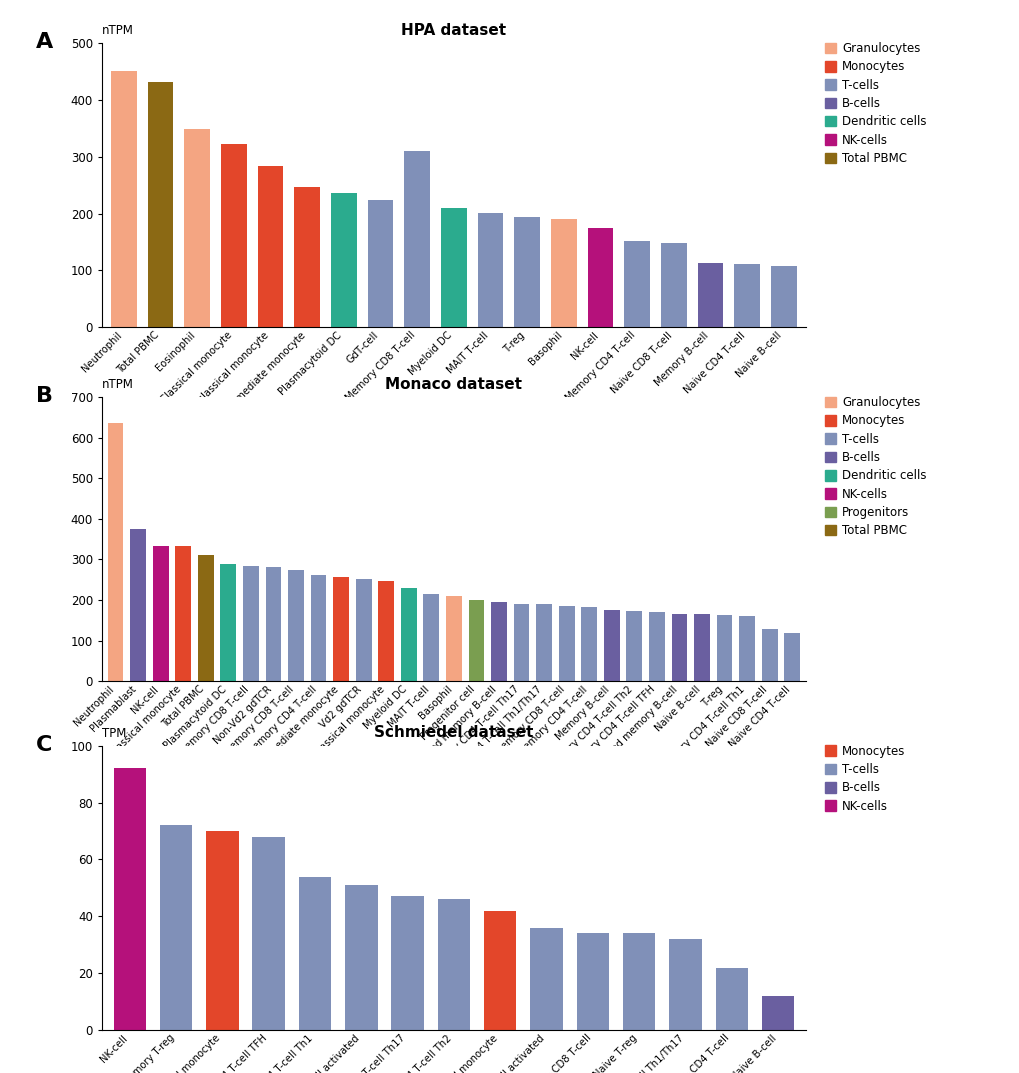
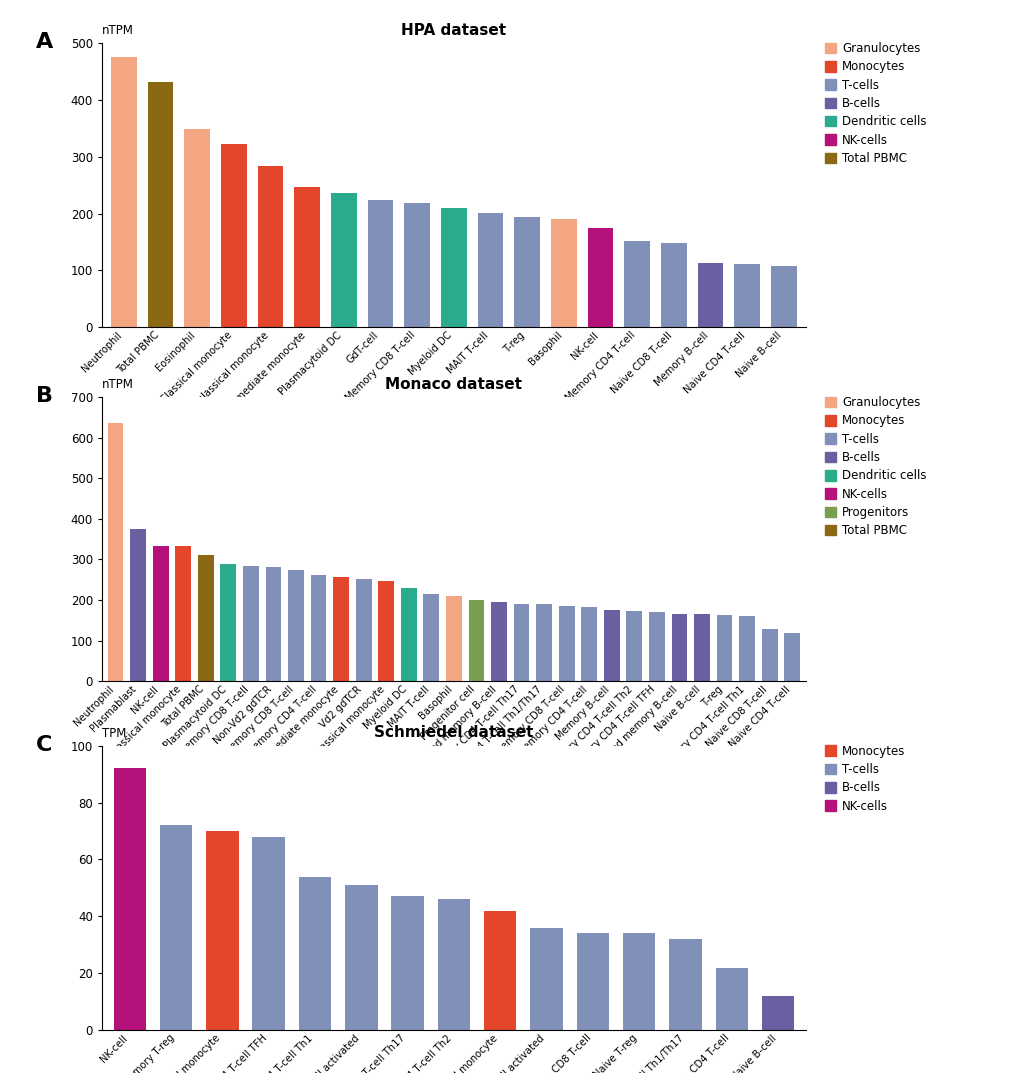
HPA dataset/Neutrophil: 450 -> 475
HPA dataset/Memory CD8 T-cell: 310 -> 218
